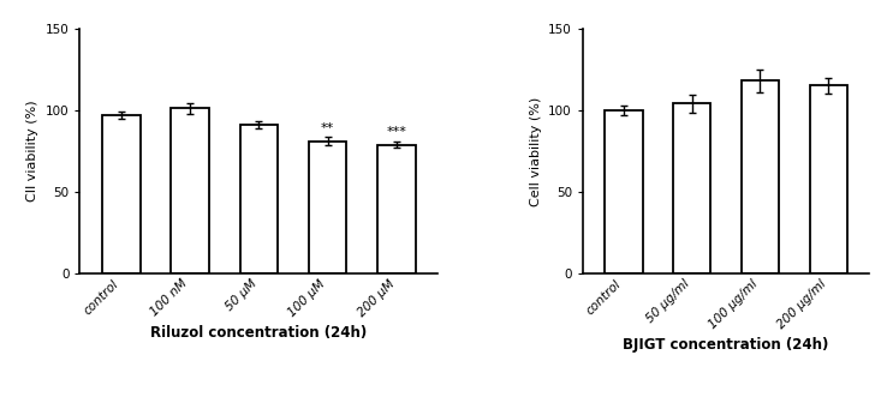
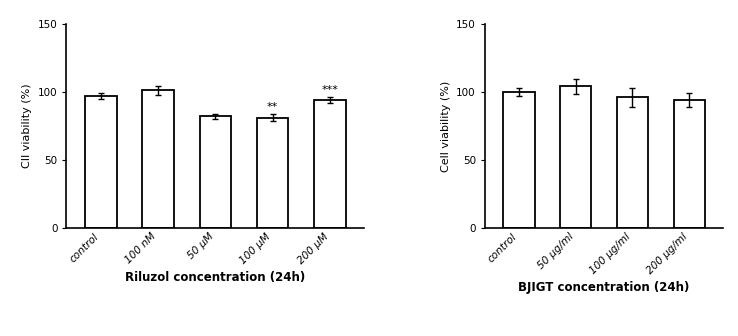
50 μM: 91 -> 82
200 μM: 79 -> 94
100 μg/ml: 118 -> 96
200 μg/ml: 115 -> 94
